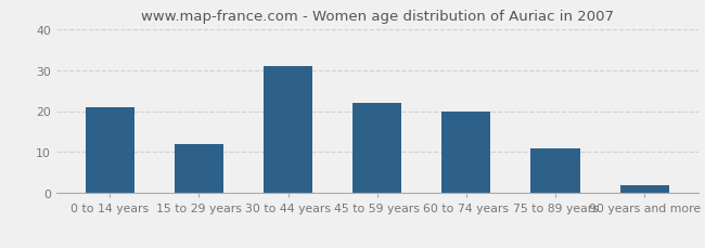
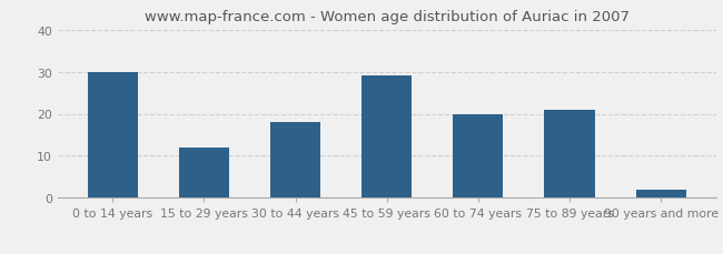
0 to 14 years: 21 -> 30
30 to 44 years: 31 -> 18
45 to 59 years: 22 -> 29
75 to 89 years: 11 -> 21
